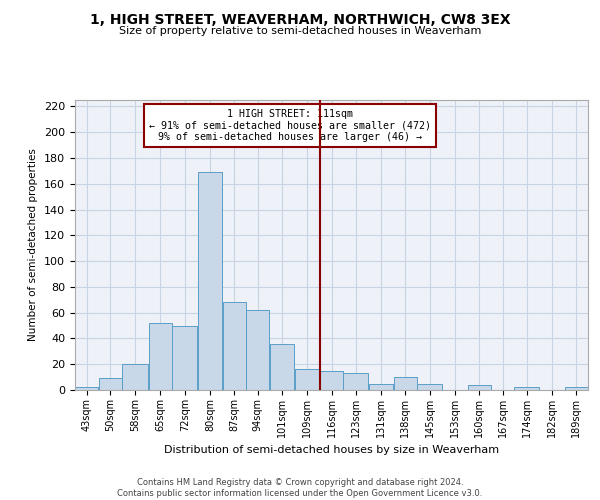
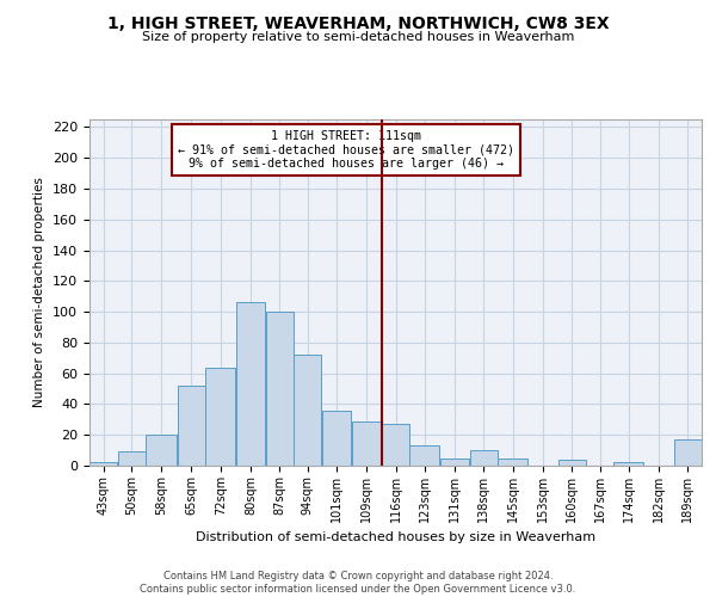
72sqm: 50 -> 64
80sqm: 169 -> 106
87sqm: 68 -> 100
94sqm: 62 -> 72
109sqm: 16 -> 29
116sqm: 15 -> 27
189sqm: 2 -> 17
